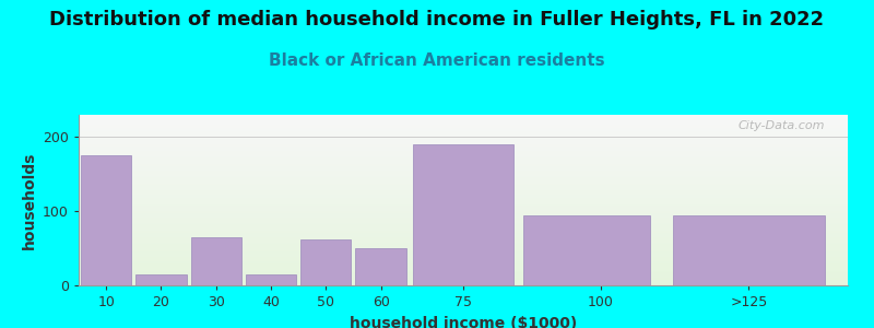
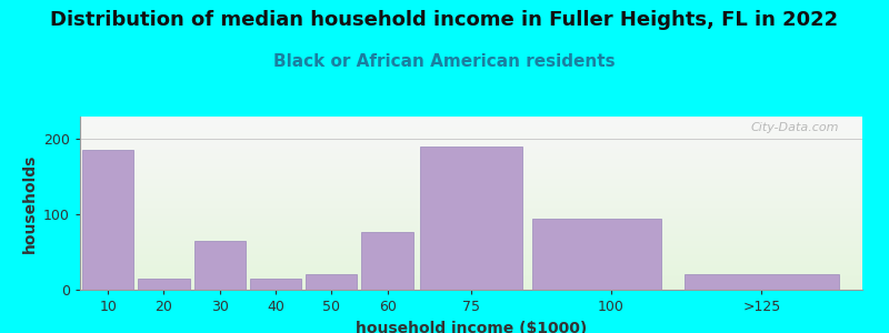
10: 175 -> 186
50: 62 -> 20
60: 50 -> 76
>125: 95 -> 20
